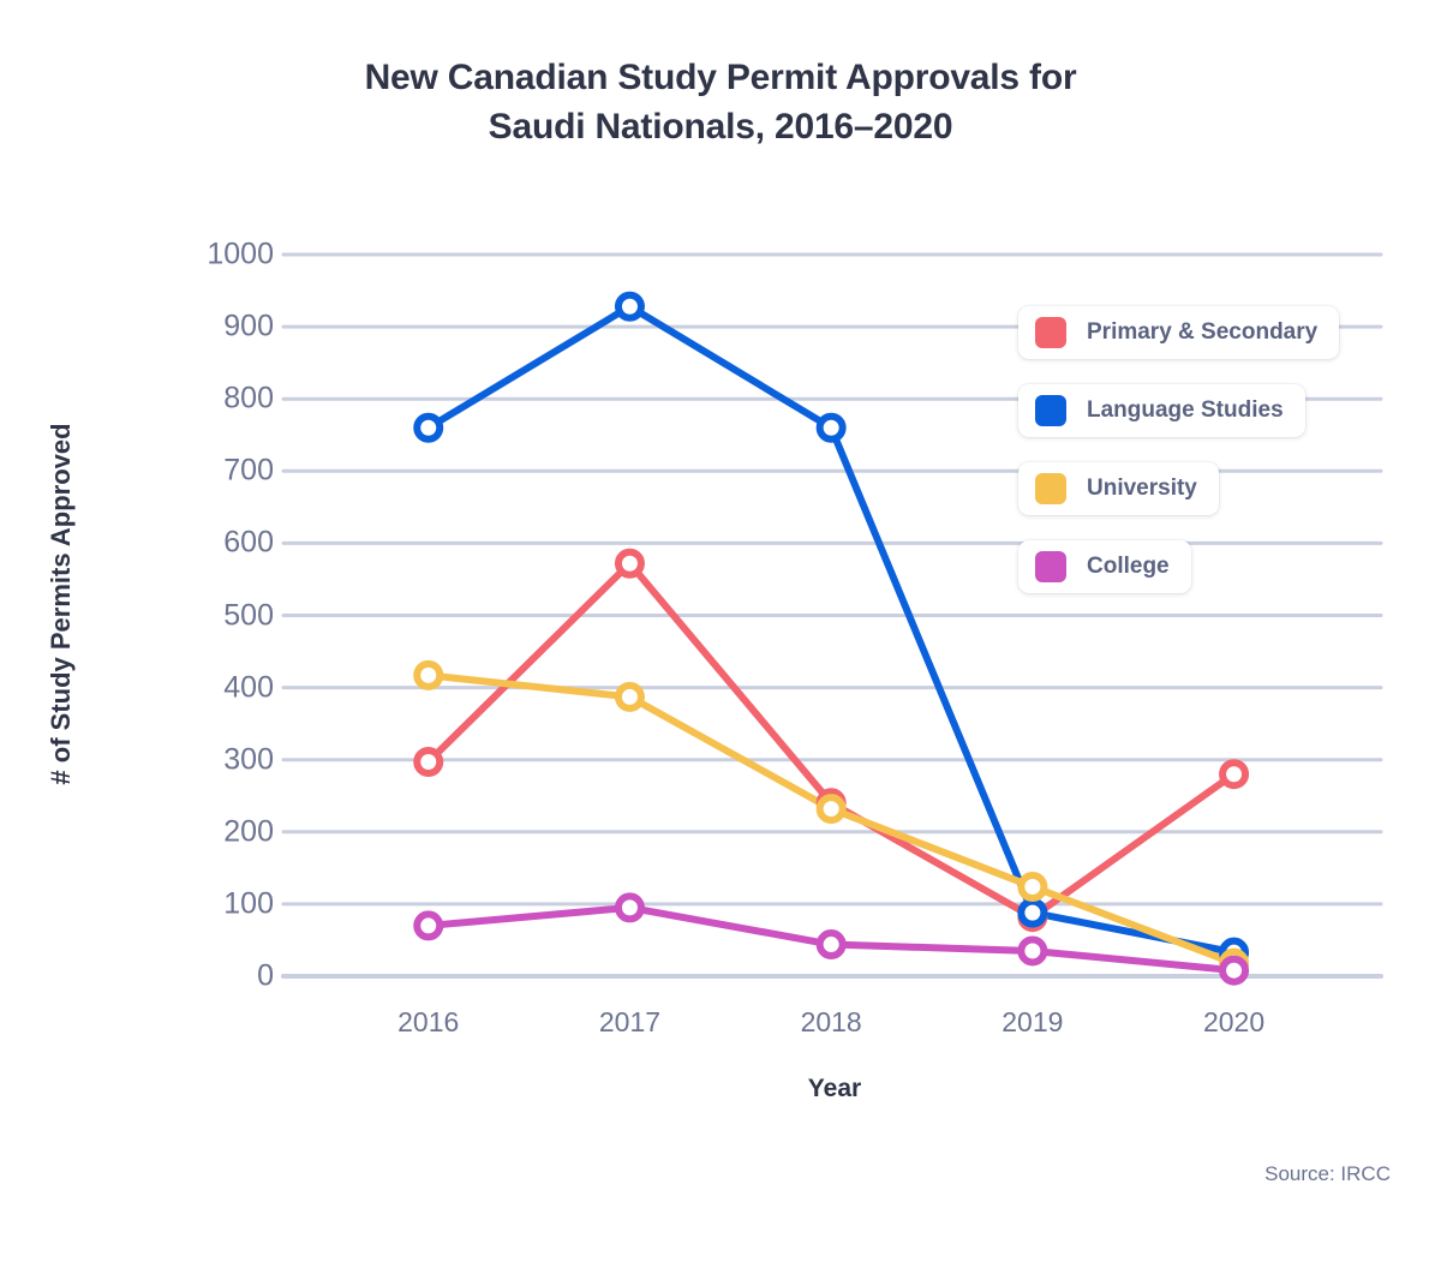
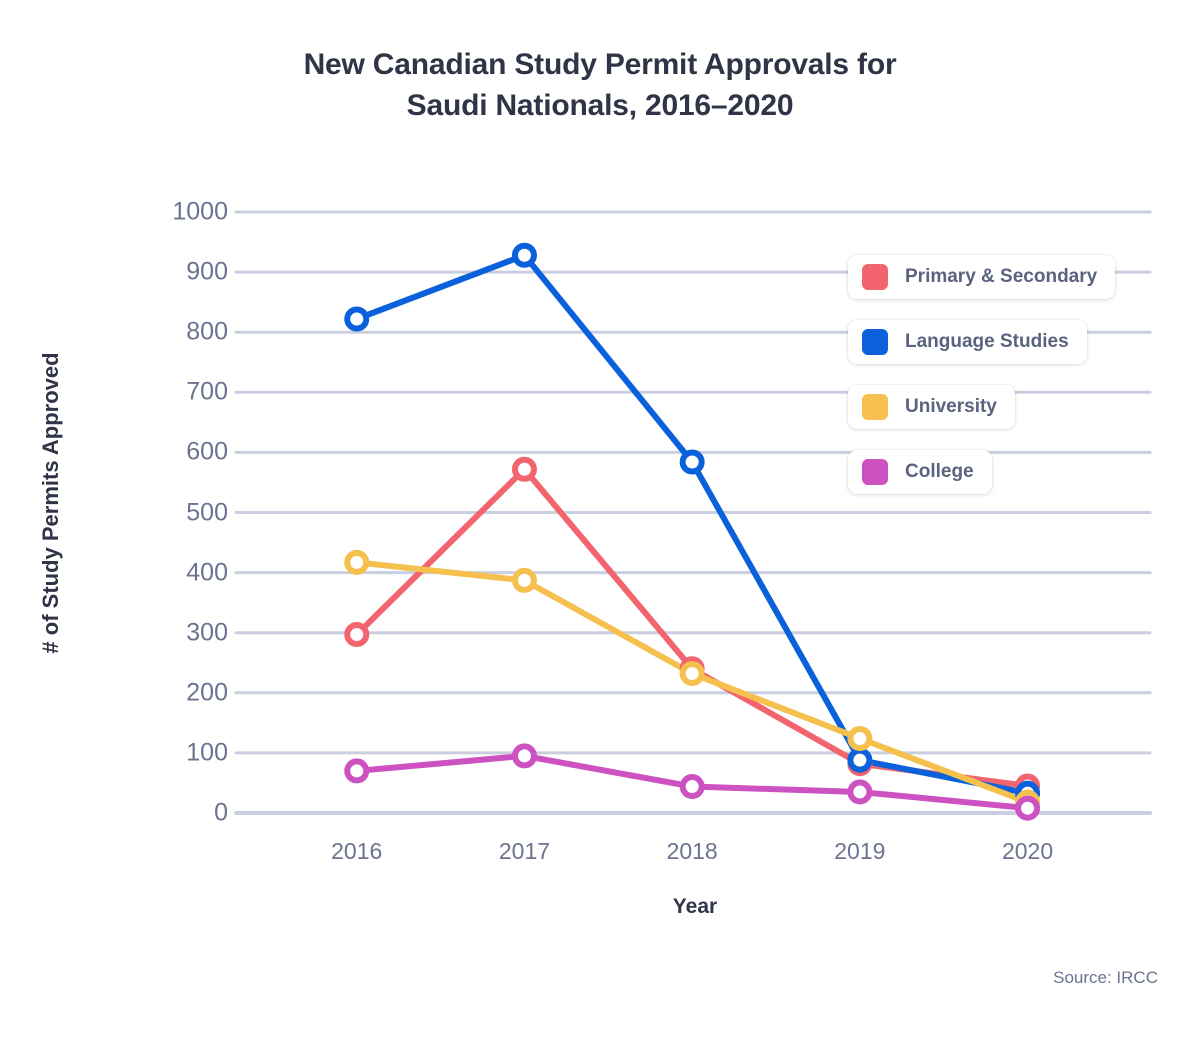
Language Studies/2016: 760 -> 820
Language Studies/2018: 760 -> 580
Primary & Secondary/2020: 280 -> 40
